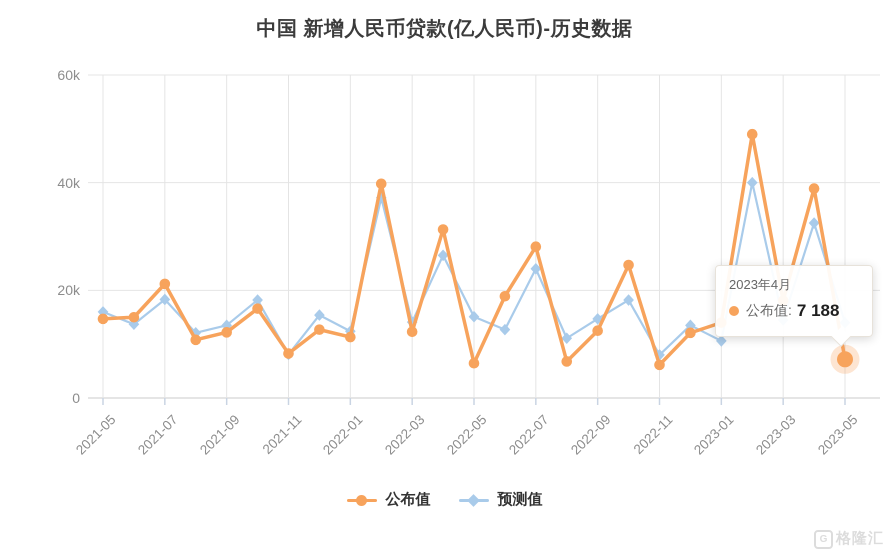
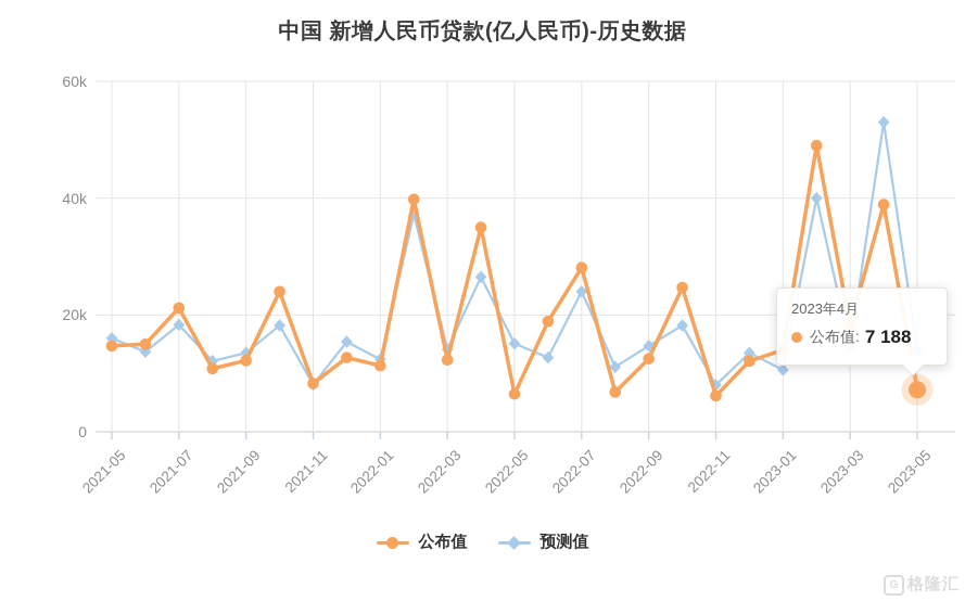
公布值/2021-09: 17k -> 24k
公布值/2022-03: 31k -> 35k
预测值/2023-03: 32k -> 53k
